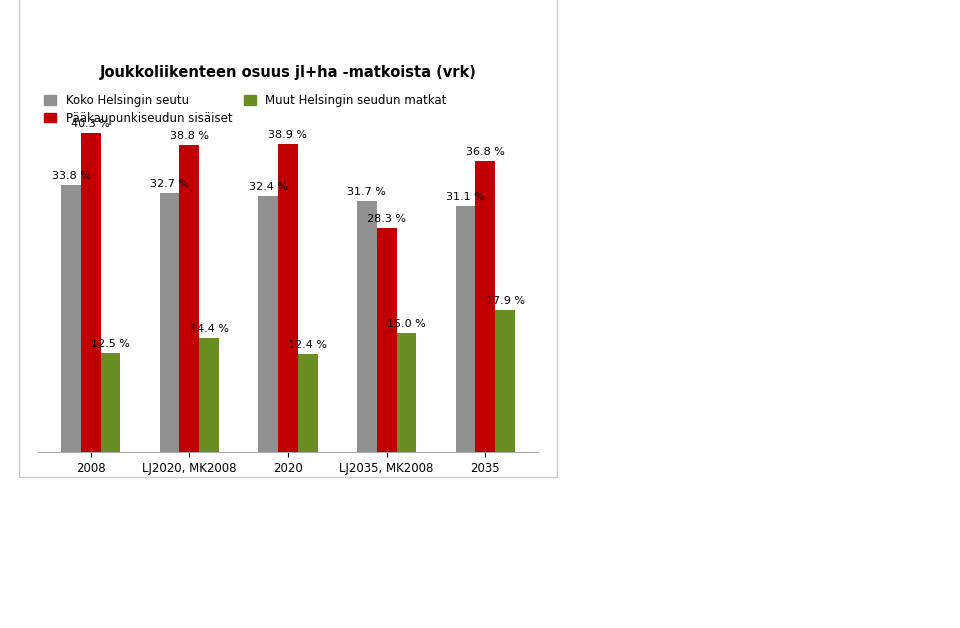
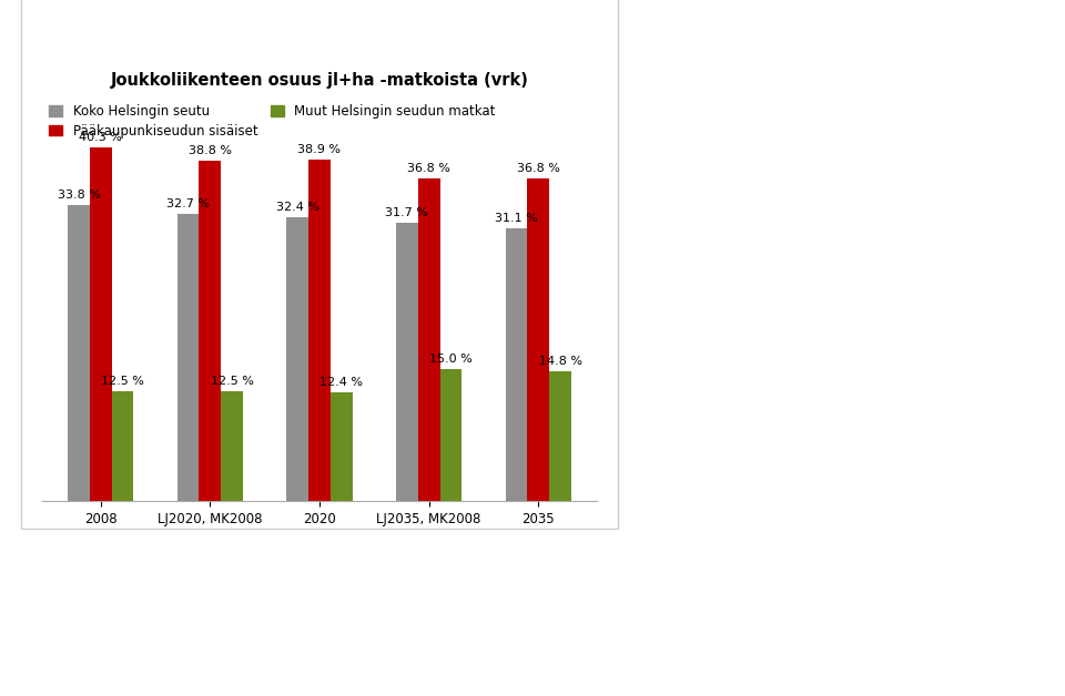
Muut Helsingin seudun matkat/LJ2020, MK2008: 14.4 -> 12.5
Pääkaupunkiseudun sisäiset/LJ2035, MK2008: 28.3 -> 36.8
Muut Helsingin seudun matkat/2035: 17.9 -> 14.8
